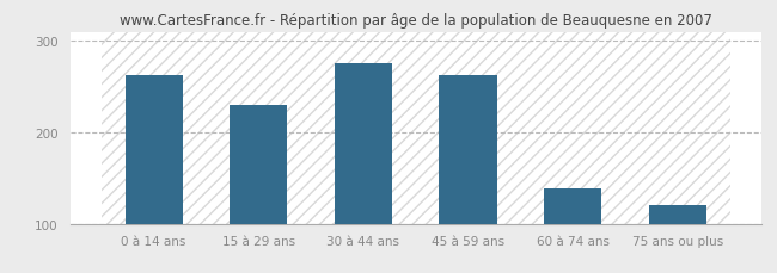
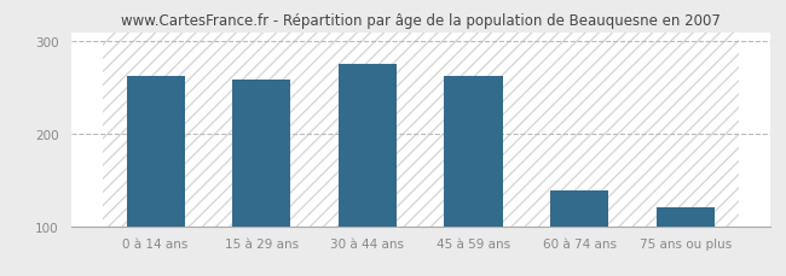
15 à 29 ans: 230 -> 258
